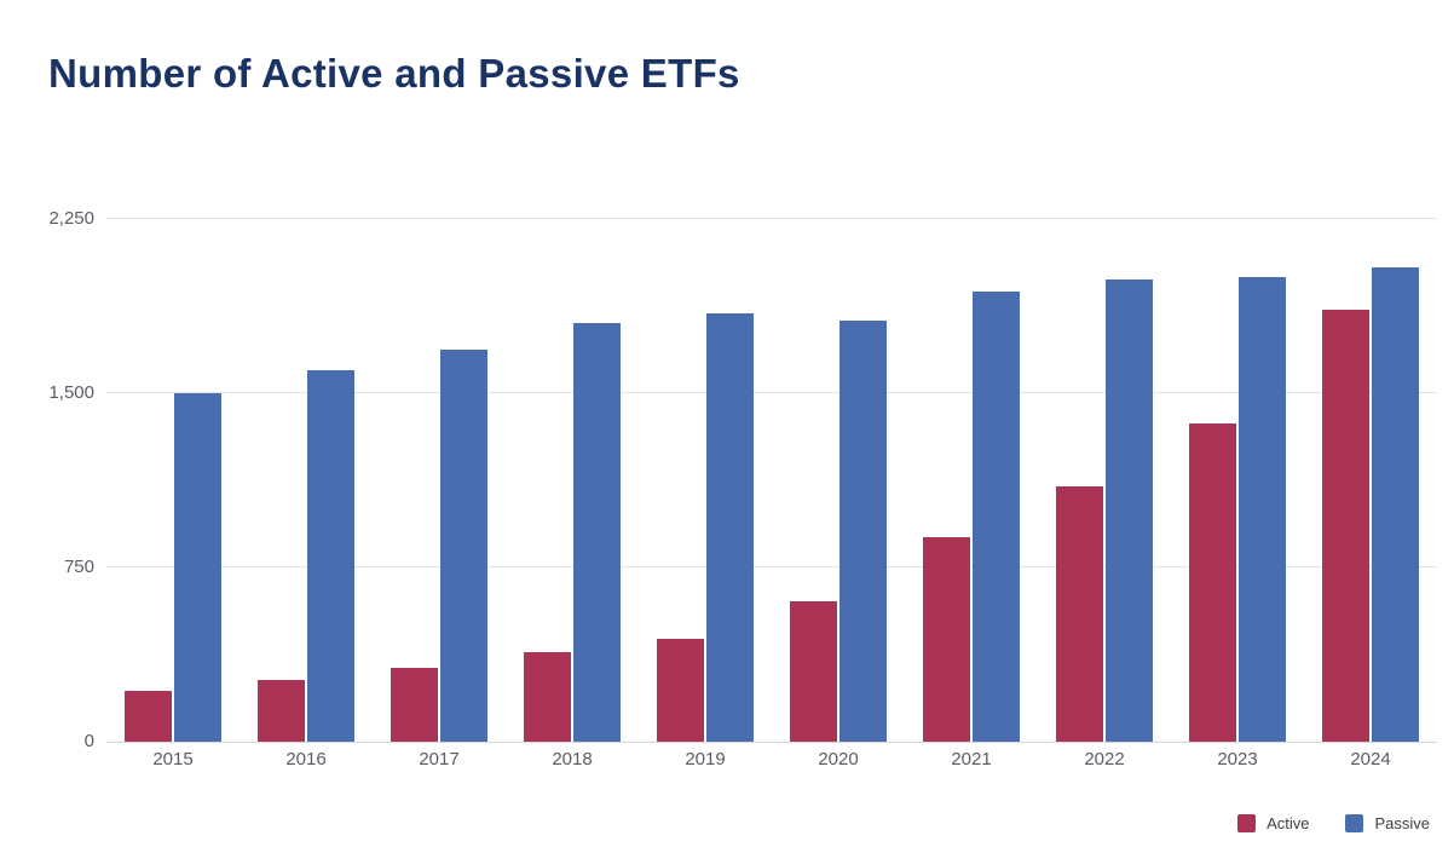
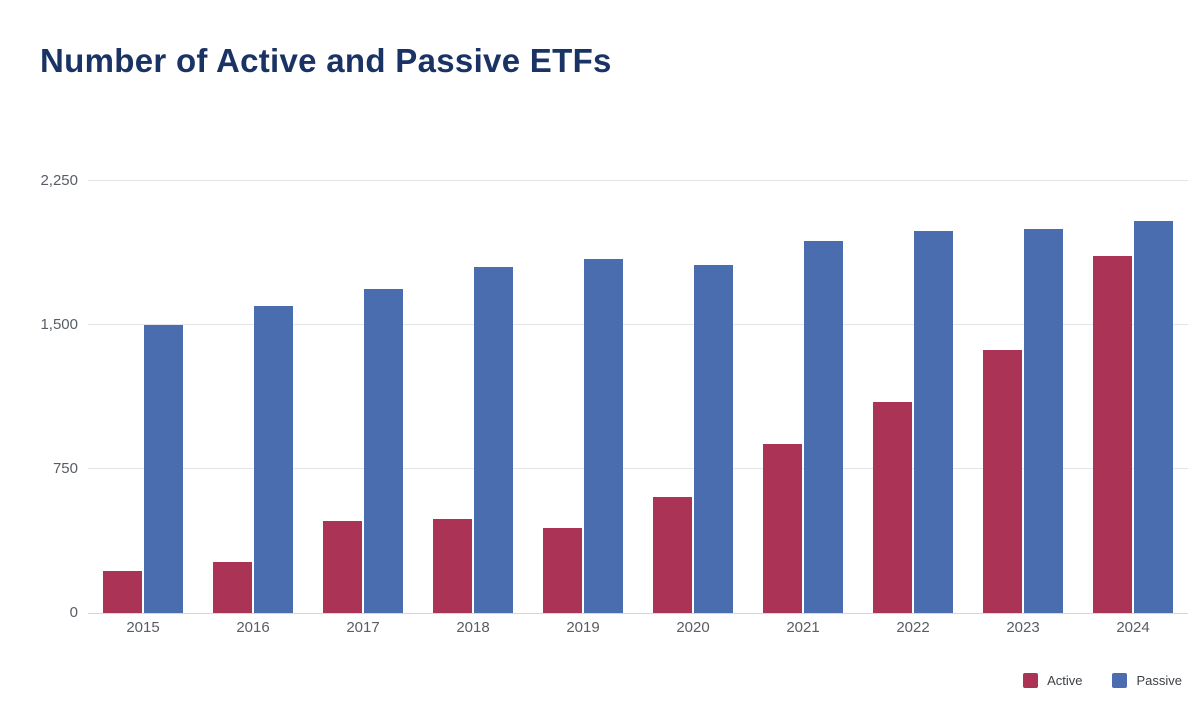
Active/2017: 320 -> 480
Active/2018: 380 -> 490
